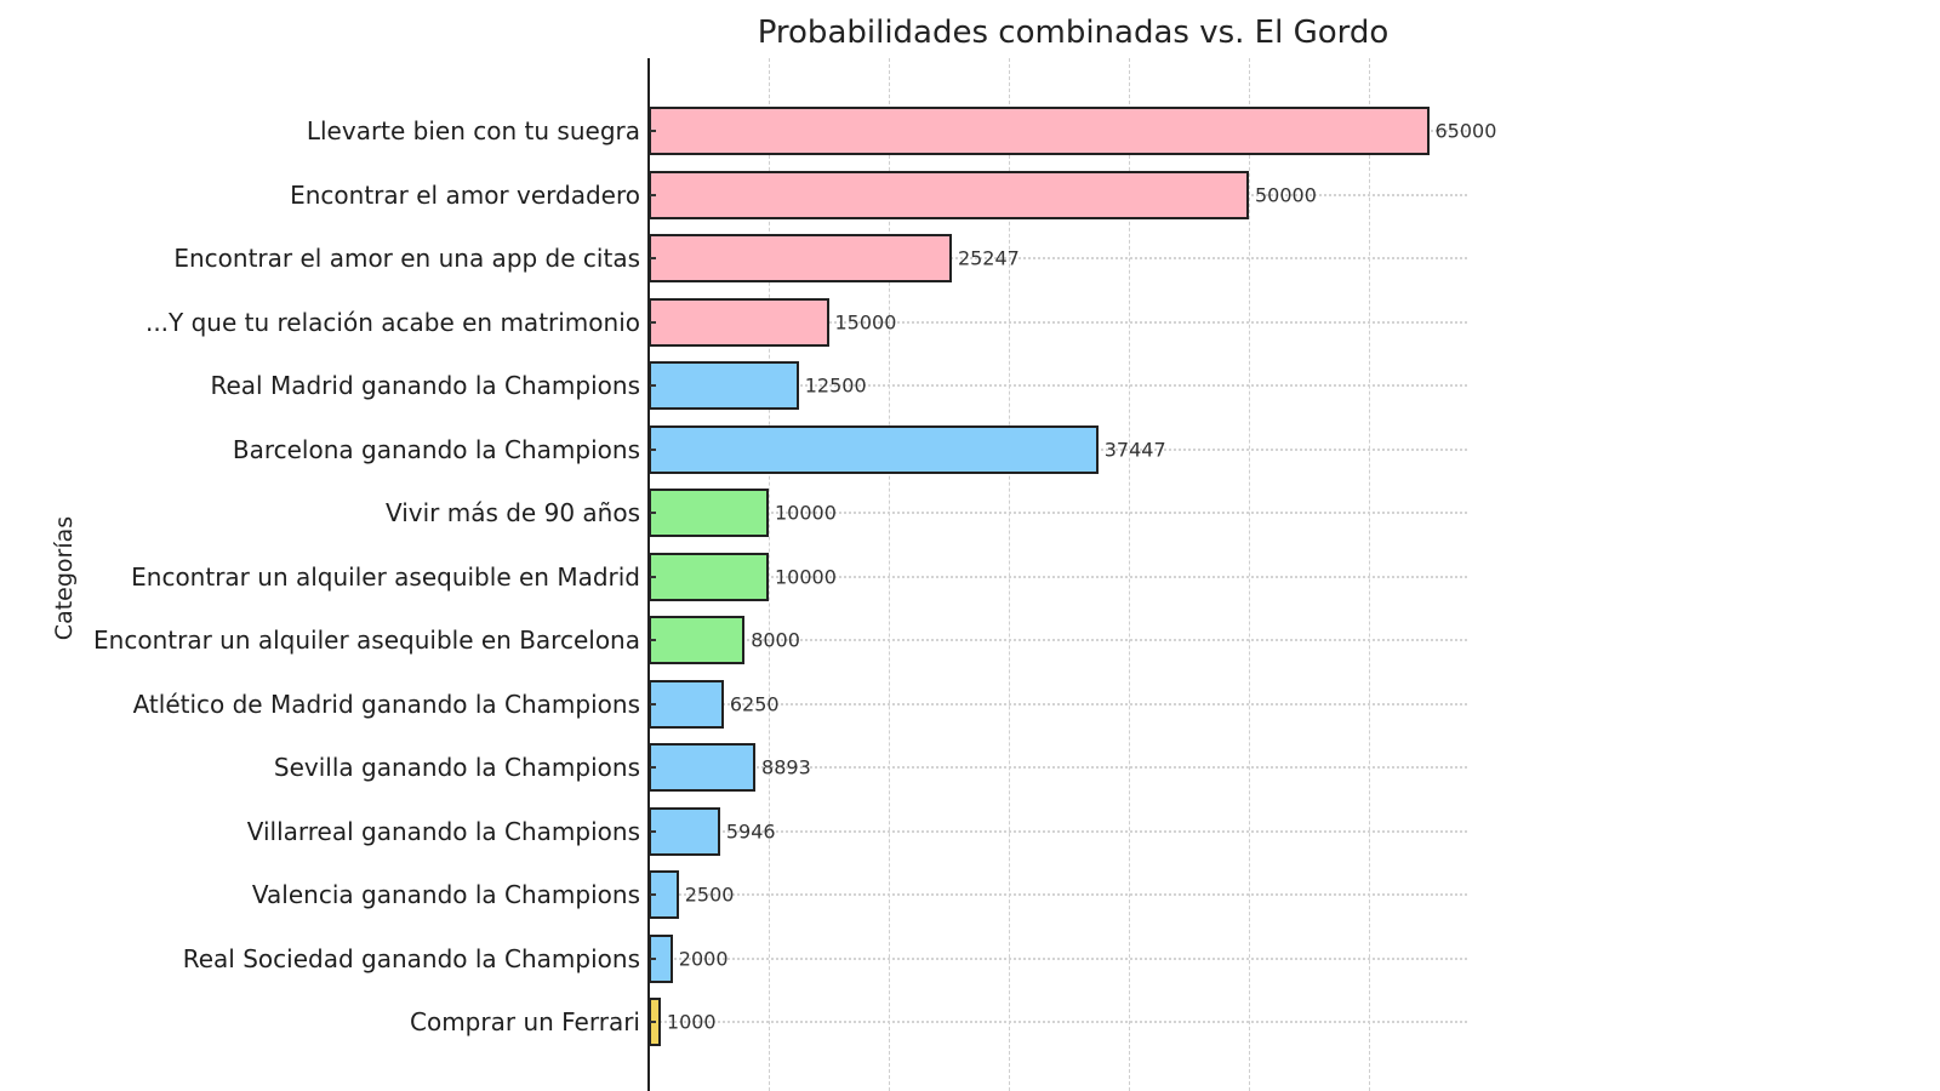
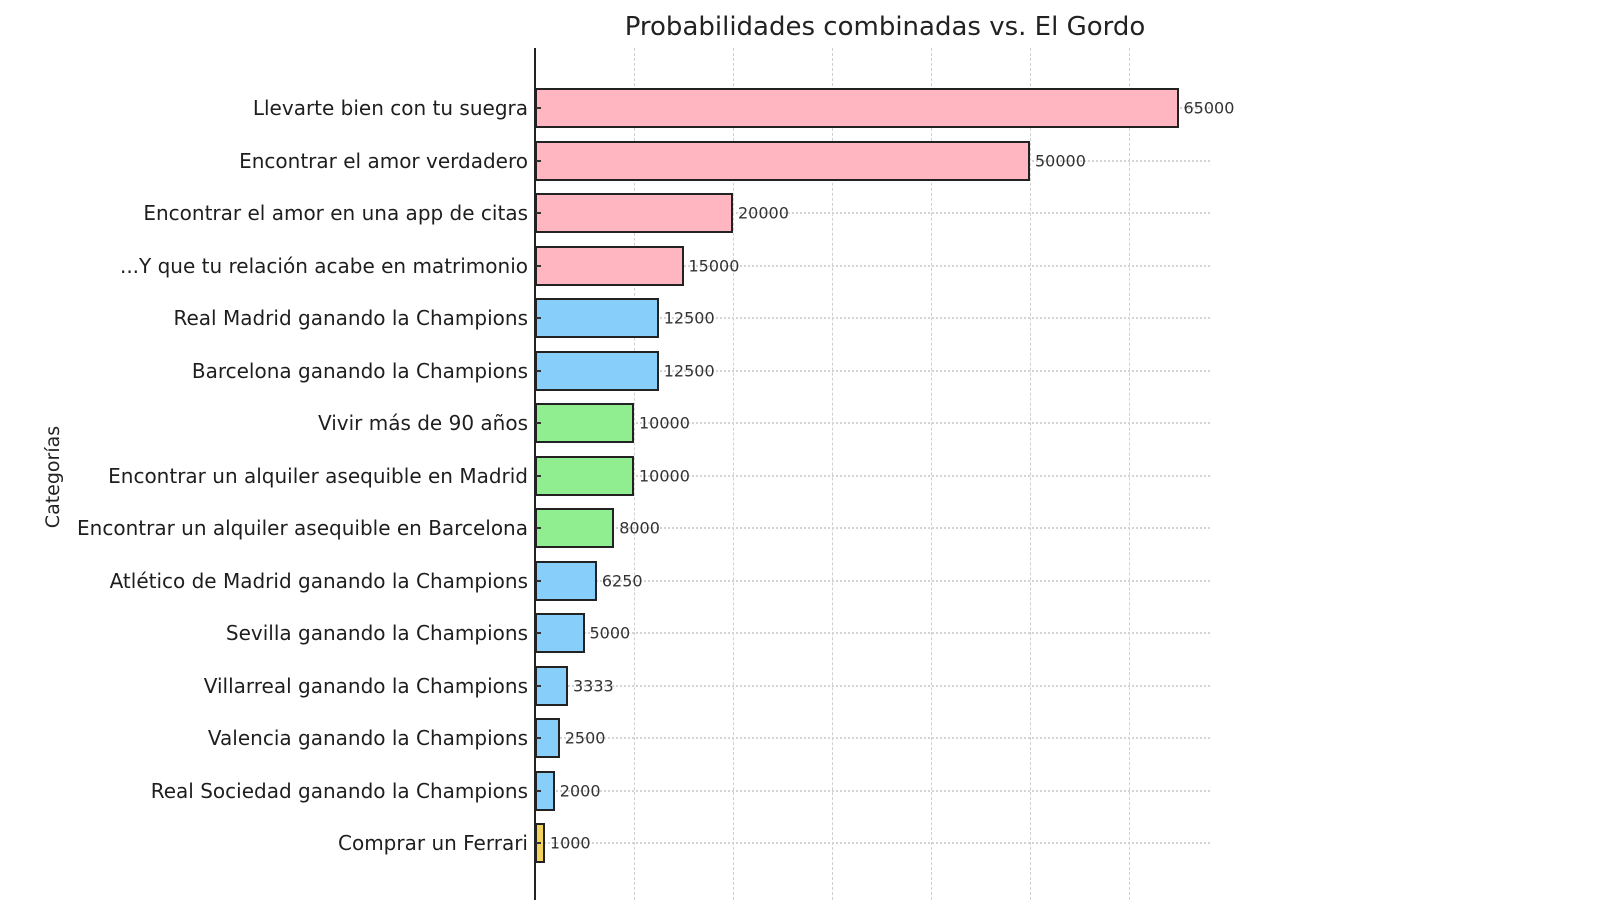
Encontrar el amor en una app de citas: 25247 -> 20000
Barcelona ganando la Champions: 37447 -> 12500
Sevilla ganando la Champions: 8893 -> 5000
Villarreal ganando la Champions: 5946 -> 3333
